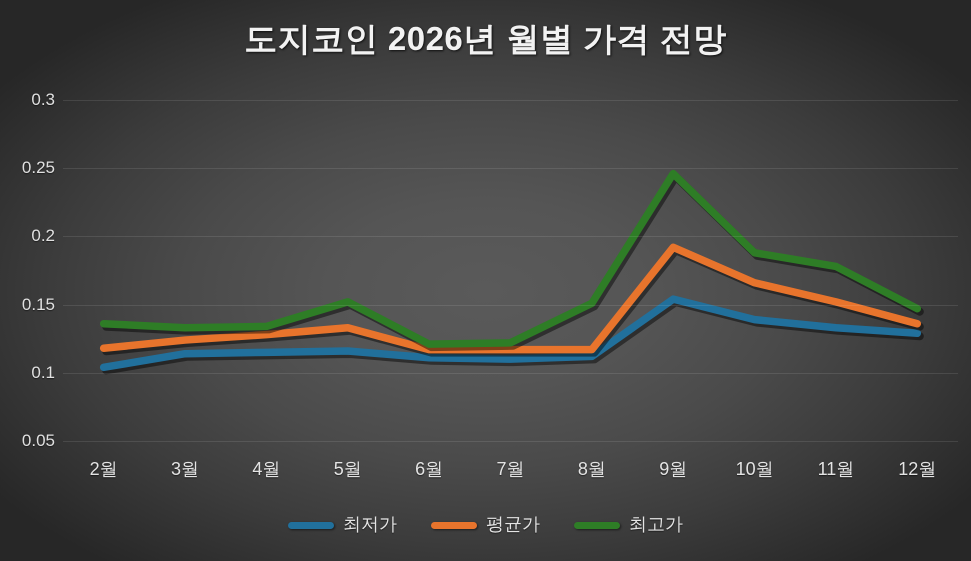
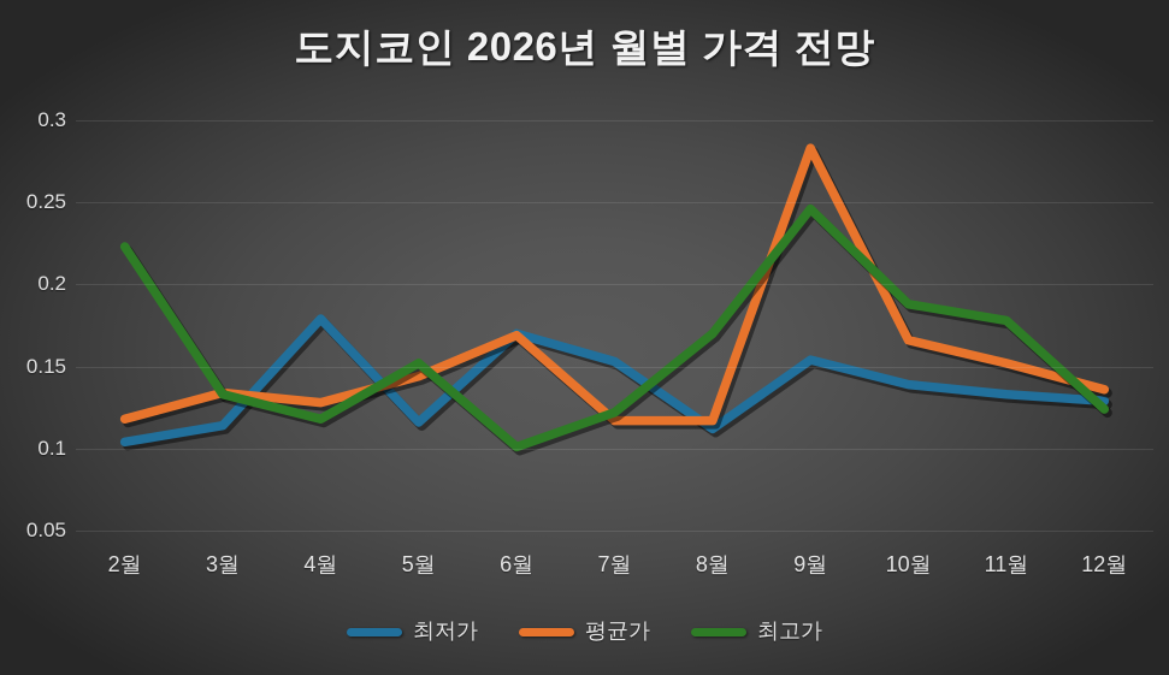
최고가/2월: 0.136 -> 0.223
평균가/3월: 0.124 -> 0.134
최저가/4월: 0.115 -> 0.179
최고가/4월: 0.134 -> 0.118
평균가/5월: 0.133 -> 0.144
최저가/6월: 0.111 -> 0.170
평균가/6월: 0.117 -> 0.169
최고가/6월: 0.121 -> 0.101
최저가/7월: 0.110 -> 0.153
최고가/8월: 0.151 -> 0.170
평균가/9월: 0.192 -> 0.283
최고가/12월: 0.147 -> 0.124
